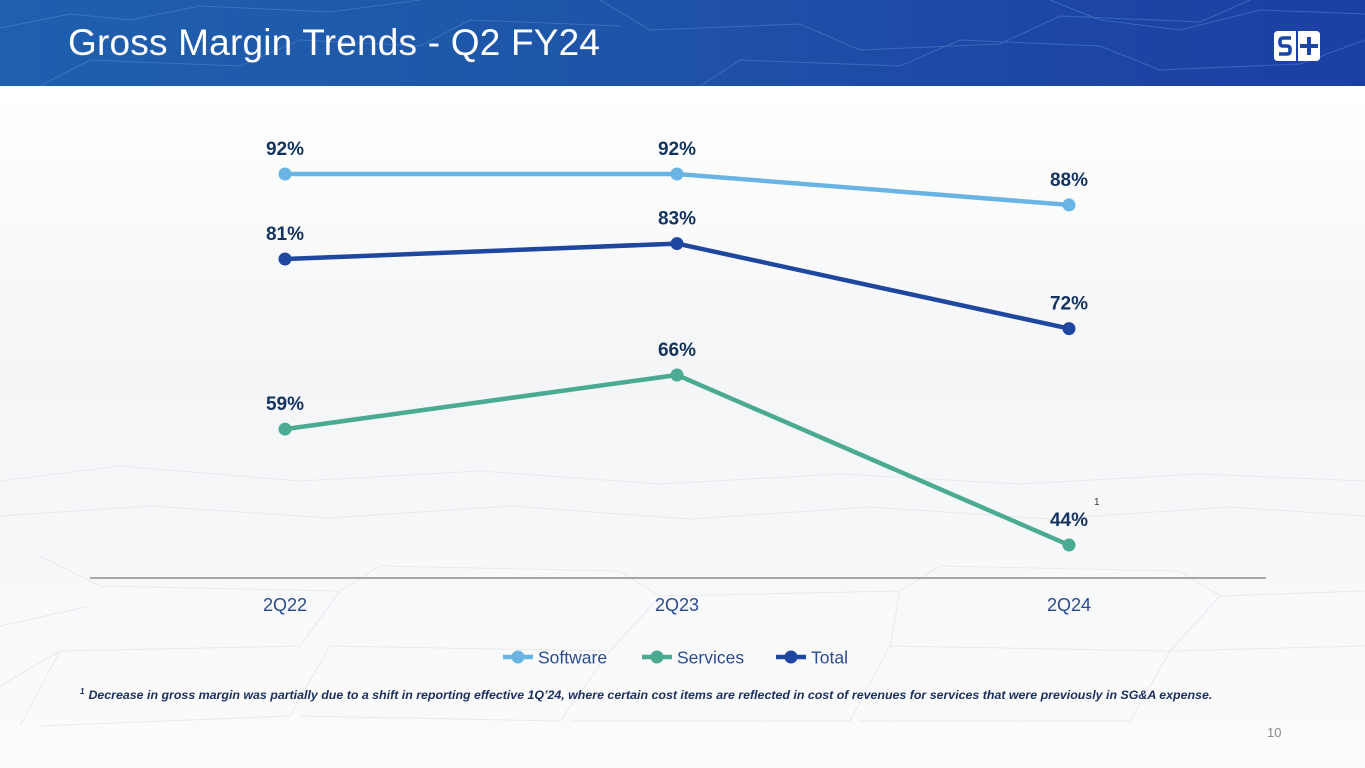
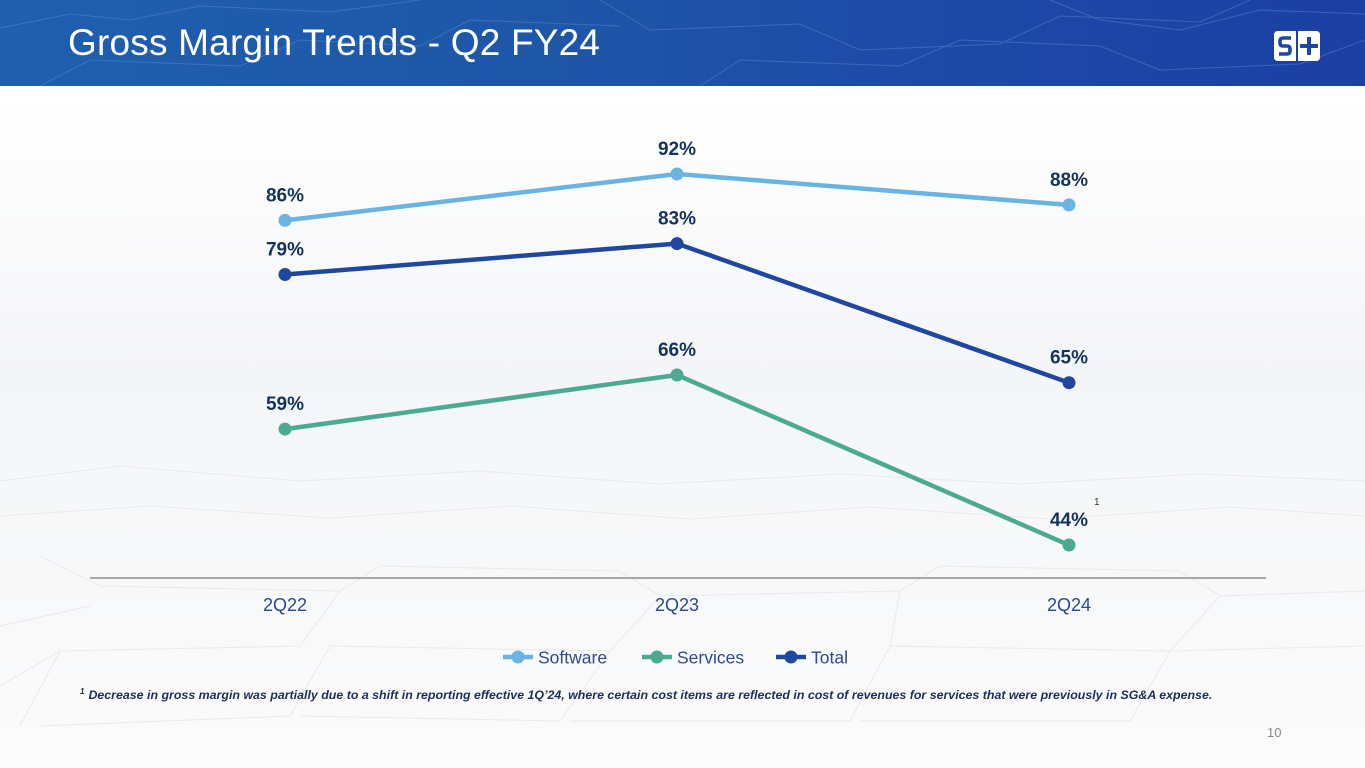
Software/2Q22: 92% -> 86%
Total/2Q22: 81% -> 79%
Total/2Q24: 72% -> 65%
